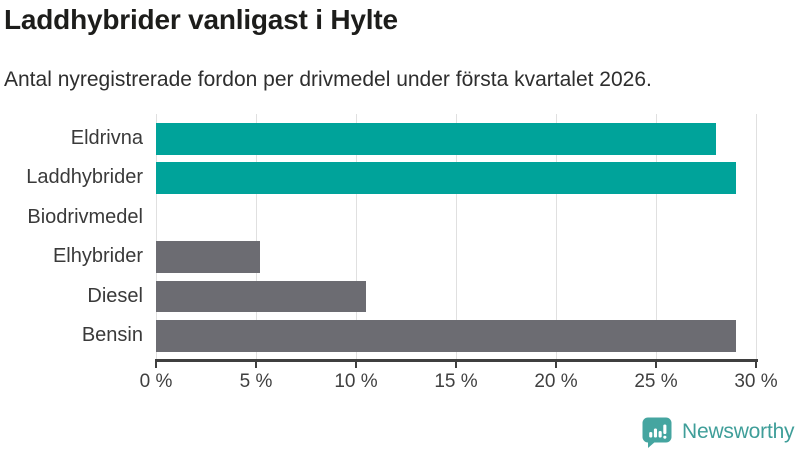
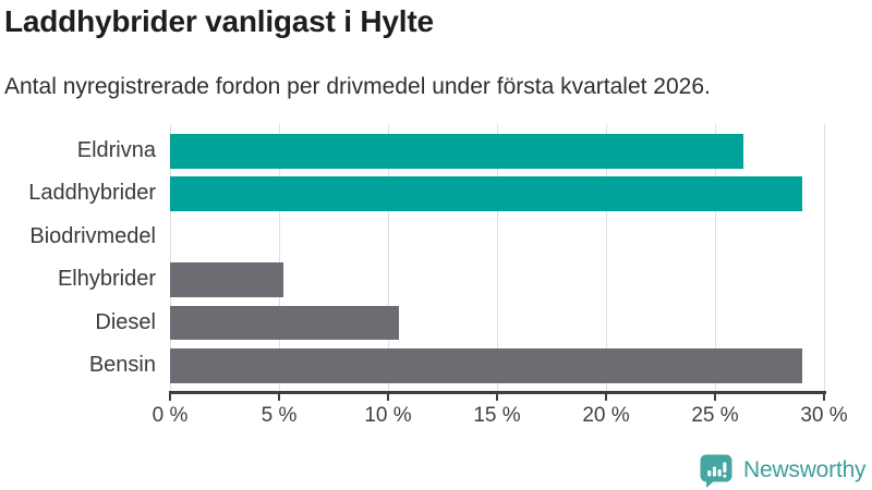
Eldrivna: 28.0% -> 26.3%
